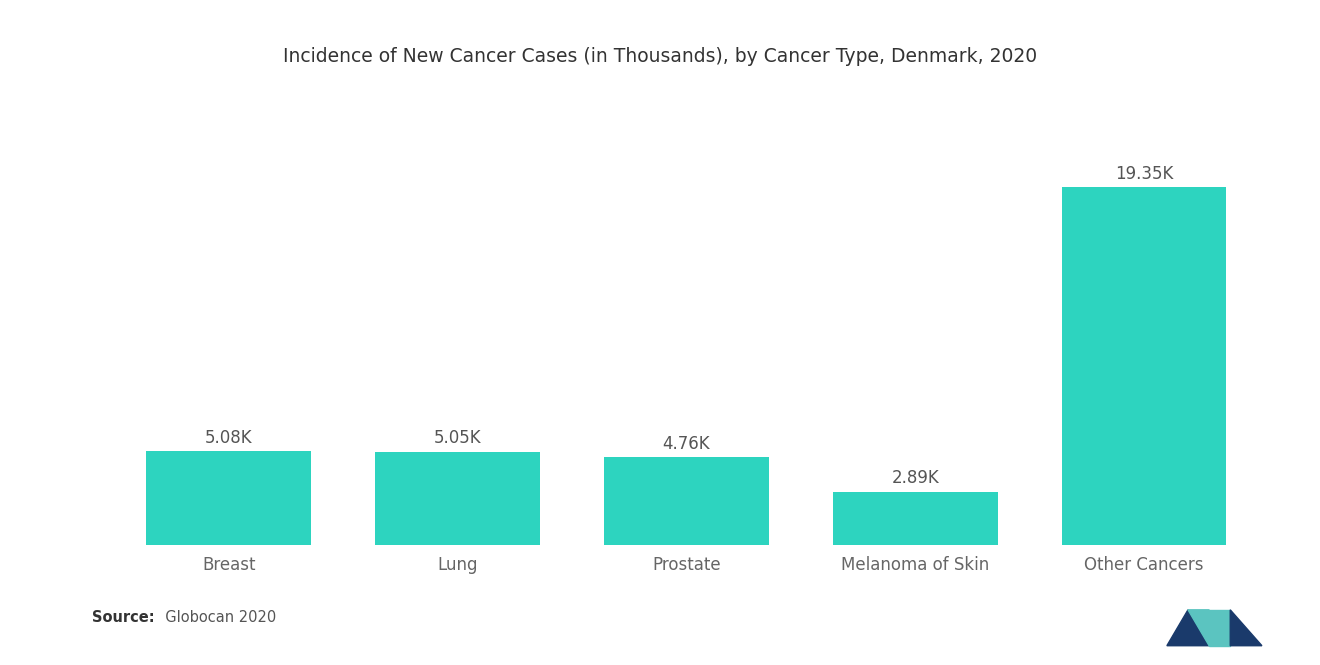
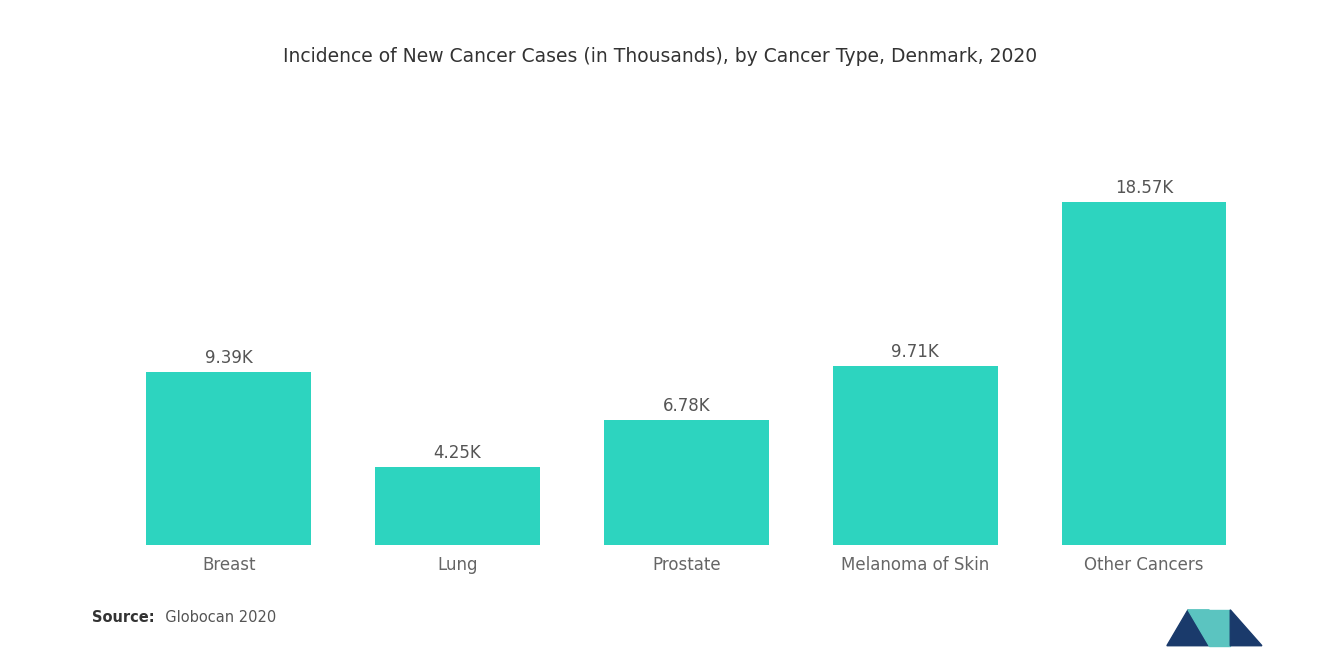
Breast: 5.08K -> 9.39K
Lung: 5.05K -> 4.25K
Prostate: 4.76K -> 6.78K
Melanoma of Skin: 2.89K -> 9.71K
Other Cancers: 19.35K -> 18.57K
